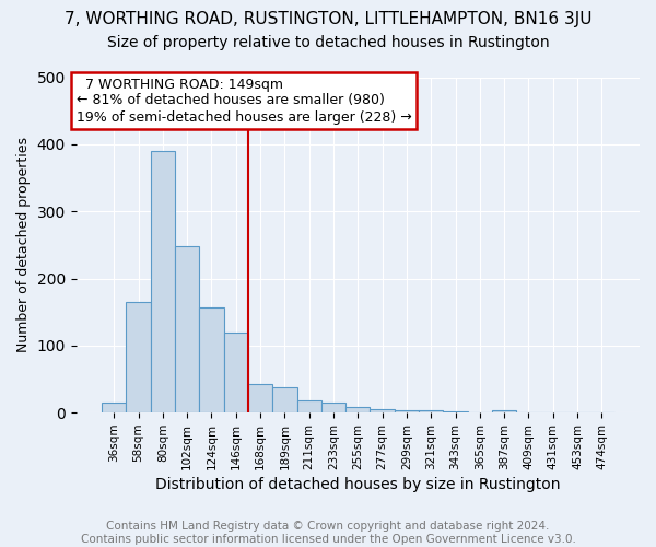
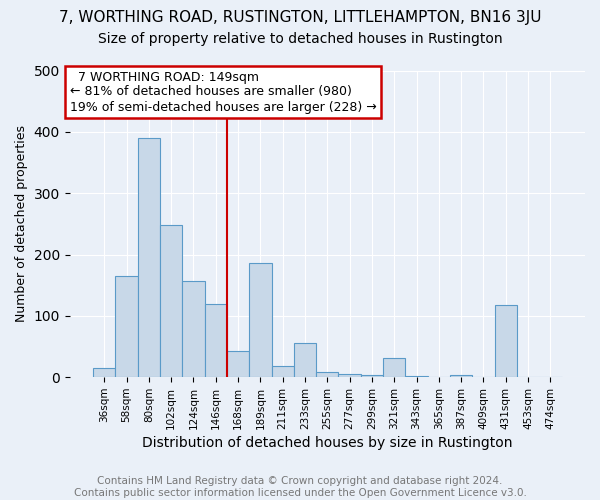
189sqm: 38 -> 186
233sqm: 15 -> 56
321sqm: 3 -> 32
431sqm: 1 -> 118
